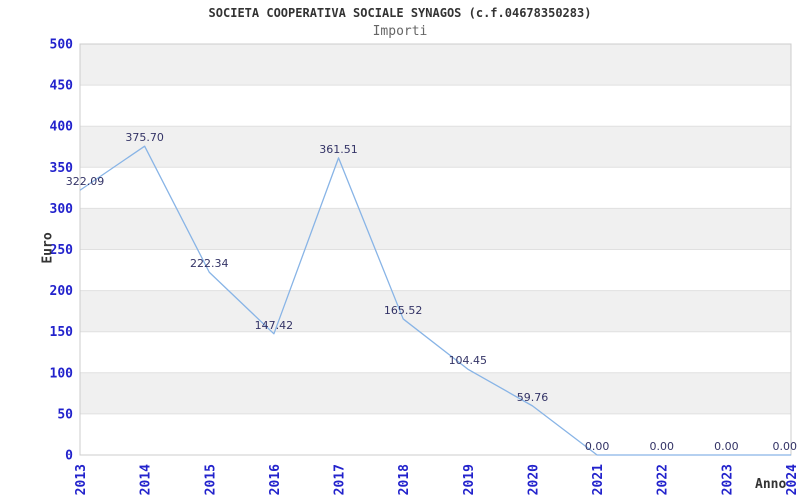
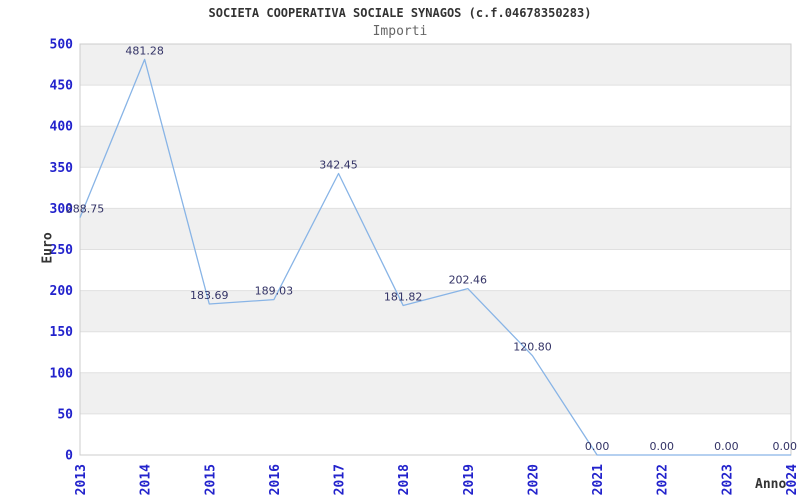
2013: 322.09 -> 288.75
2014: 375.70 -> 481.28
2015: 222.34 -> 183.69
2016: 147.42 -> 189.03
2017: 361.51 -> 342.45
2018: 165.52 -> 181.82
2019: 104.45 -> 202.46
2020: 59.76 -> 120.80
